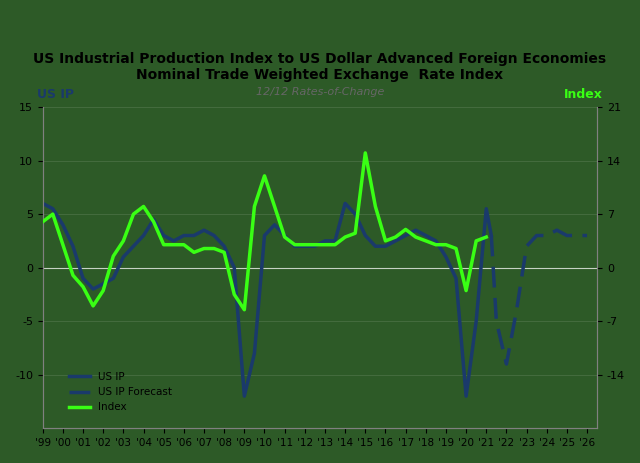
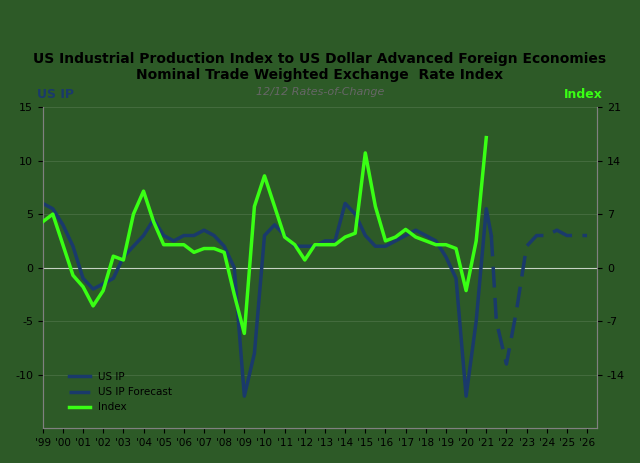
Index/'03: 3.5 -> 1.0
Index/'04: 8.0 -> 10.0
Index/'09: -5.5 -> -8.6
Index/'12: 3.0 -> 1.0
Index/'21: 4.0 -> 17.0
